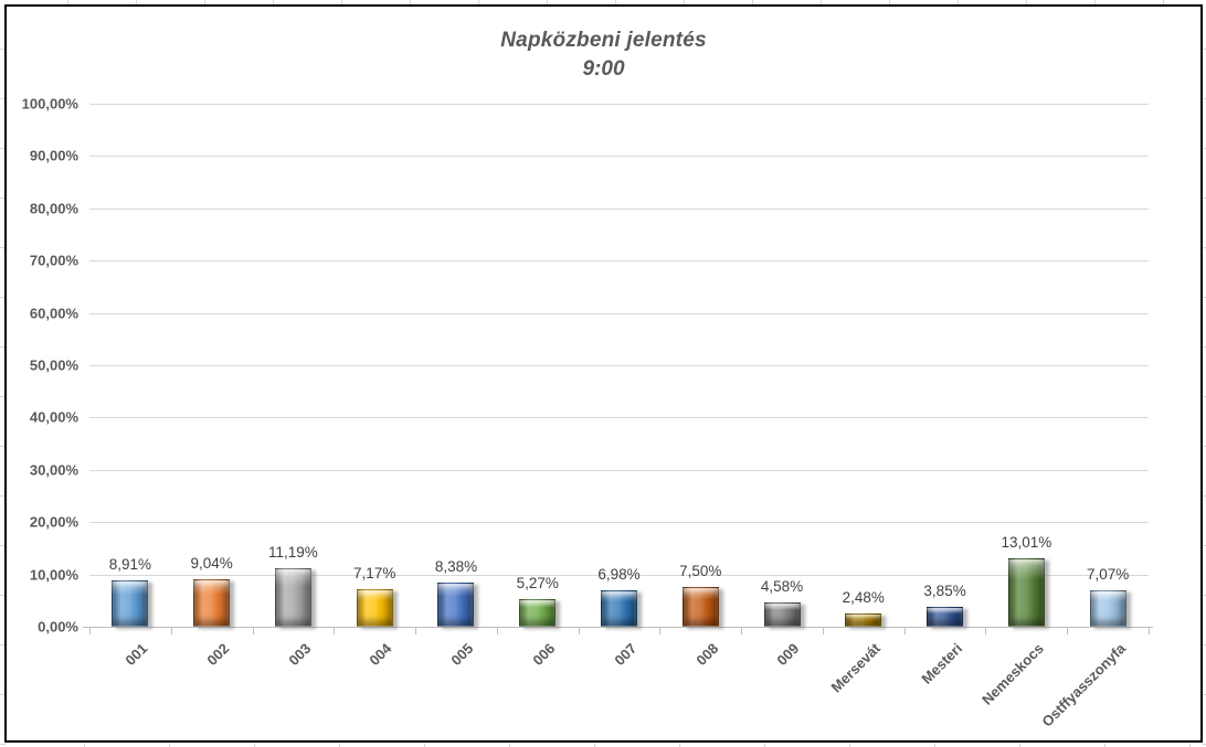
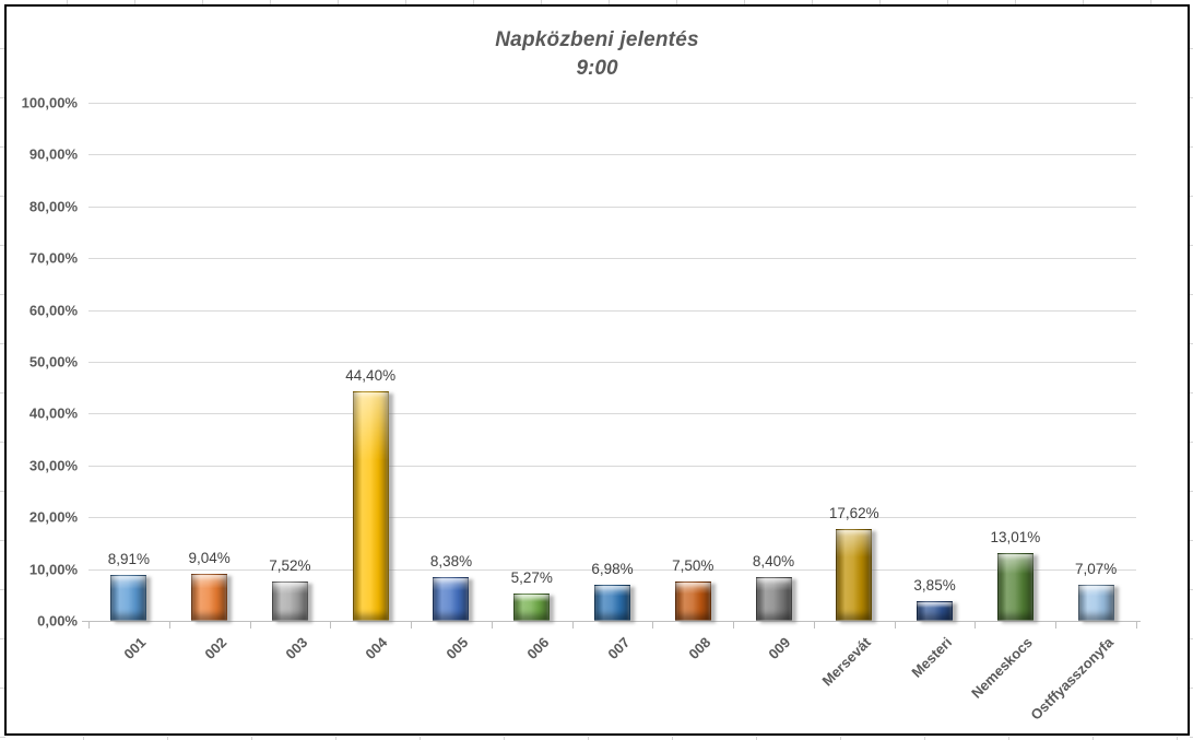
003: 11,19% -> 7,52%
004: 7,17% -> 44,40%
009: 4,58% -> 8,40%
Mersevát: 2,48% -> 17,62%
